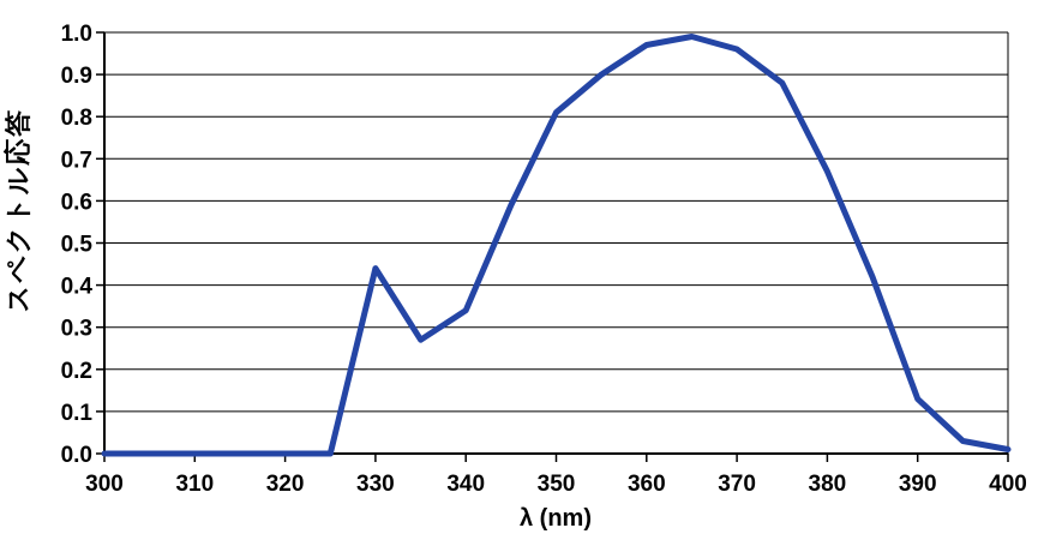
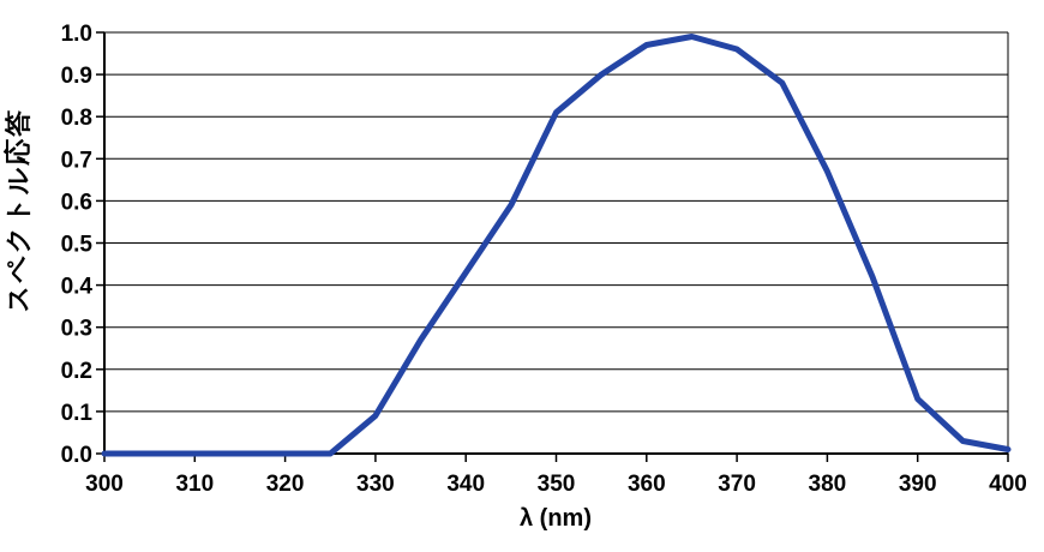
330: 0.44 -> 0.09
340: 0.34 -> 0.43
